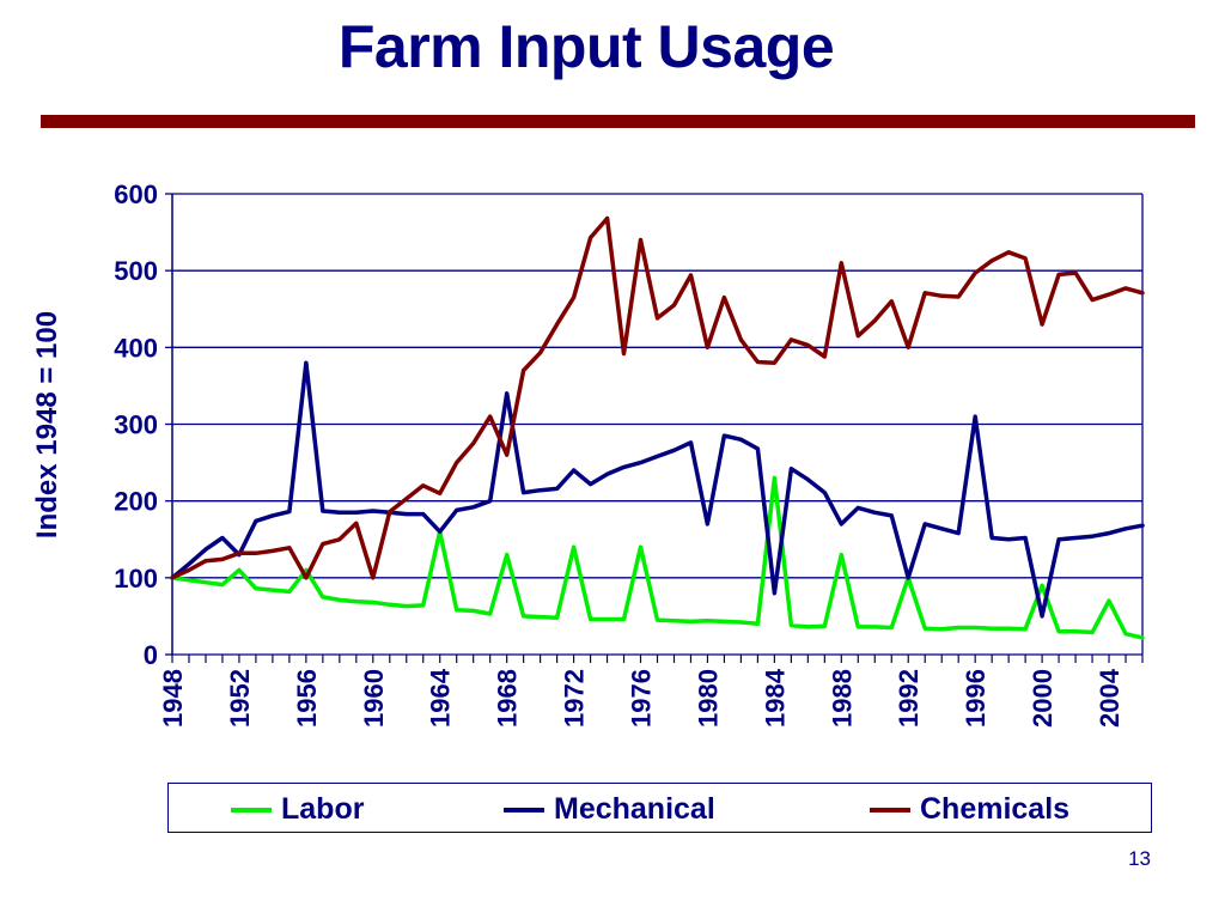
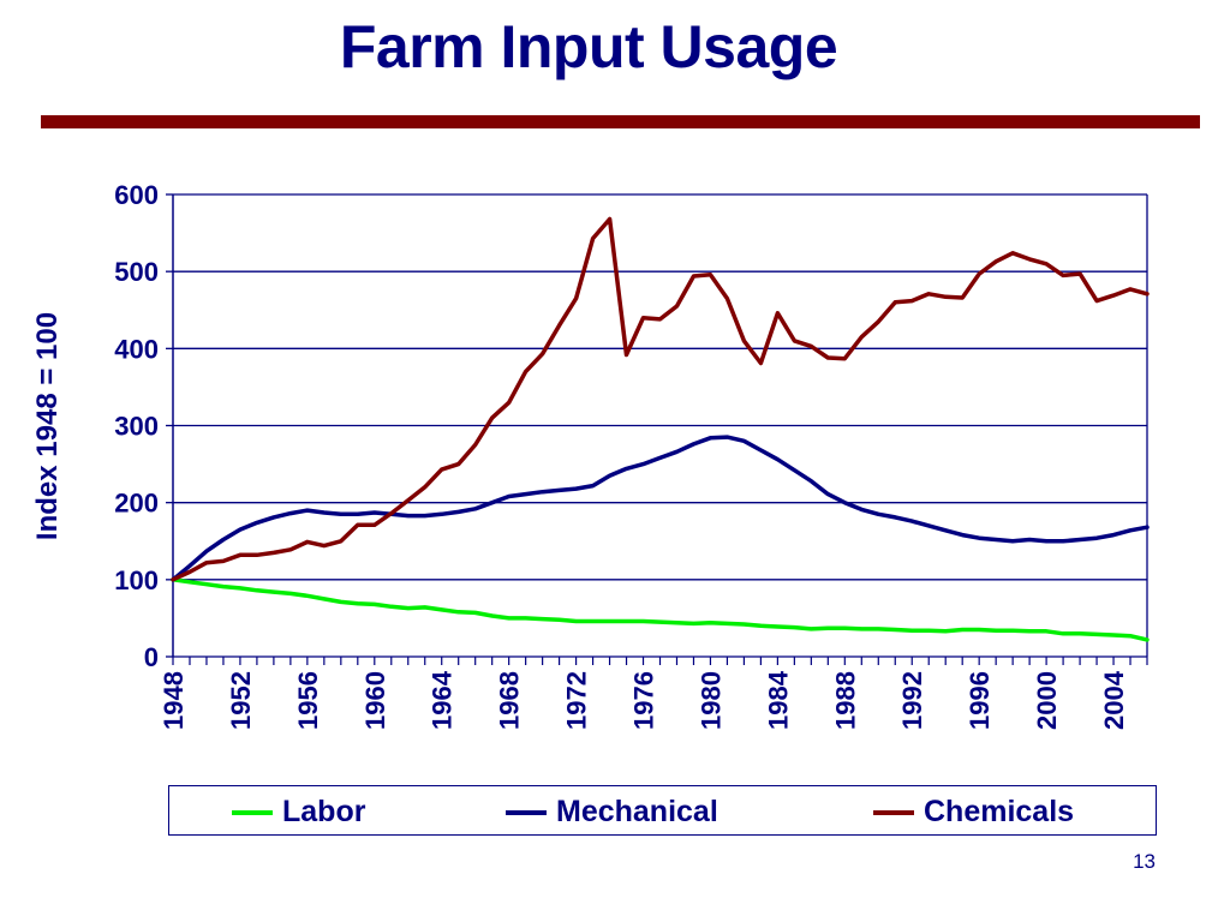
Labor/1952: 110 -> 90
Mechanical/1952: 130 -> 160
Labor/1956: 110 -> 80
Mechanical/1956: 380 -> 190
Chemicals/1956: 100 -> 150
Chemicals/1960: 100 -> 170
Labor/1964: 160 -> 60
Mechanical/1964: 160 -> 180
Chemicals/1964: 210 -> 240
Labor/1968: 130 -> 50
Mechanical/1968: 340 -> 210
Chemicals/1968: 260 -> 330
Labor/1972: 140 -> 50
Mechanical/1972: 240 -> 220
Labor/1976: 140 -> 50
Chemicals/1976: 540 -> 440
Mechanical/1980: 170 -> 280
Chemicals/1980: 400 -> 500
Labor/1984: 230 -> 40
Mechanical/1984: 80 -> 260
Chemicals/1984: 380 -> 450
Labor/1988: 130 -> 40
Mechanical/1988: 170 -> 200
Chemicals/1988: 510 -> 390
Labor/1992: 100 -> 30
Mechanical/1992: 100 -> 180
Chemicals/1992: 400 -> 460
Mechanical/1996: 310 -> 150
Labor/2000: 90 -> 30
Mechanical/2000: 50 -> 150
Chemicals/2000: 430 -> 510
Labor/2004: 70 -> 30
